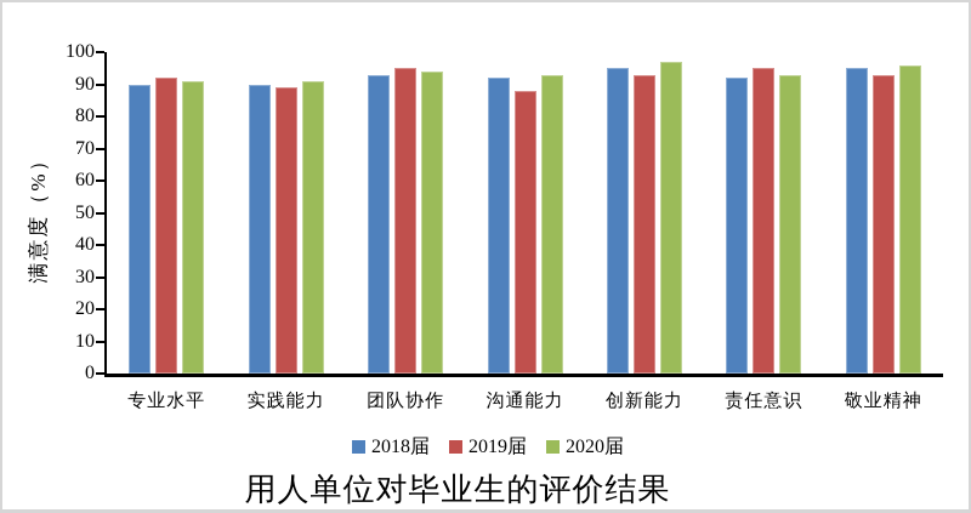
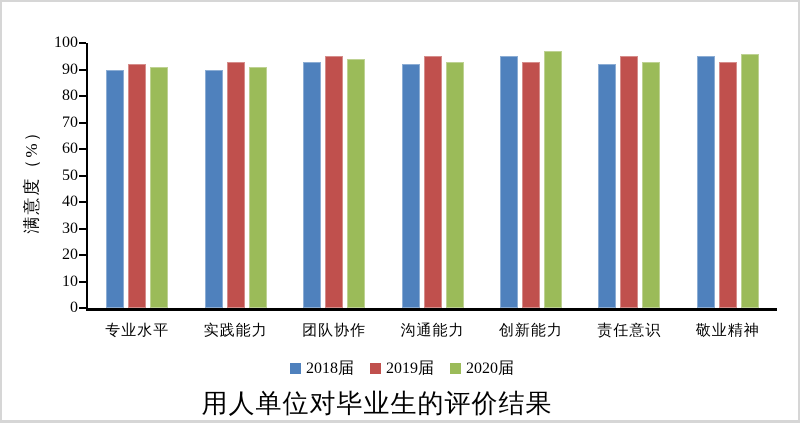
2019届/实践能力: 89 -> 93
2019届/沟通能力: 88 -> 95
